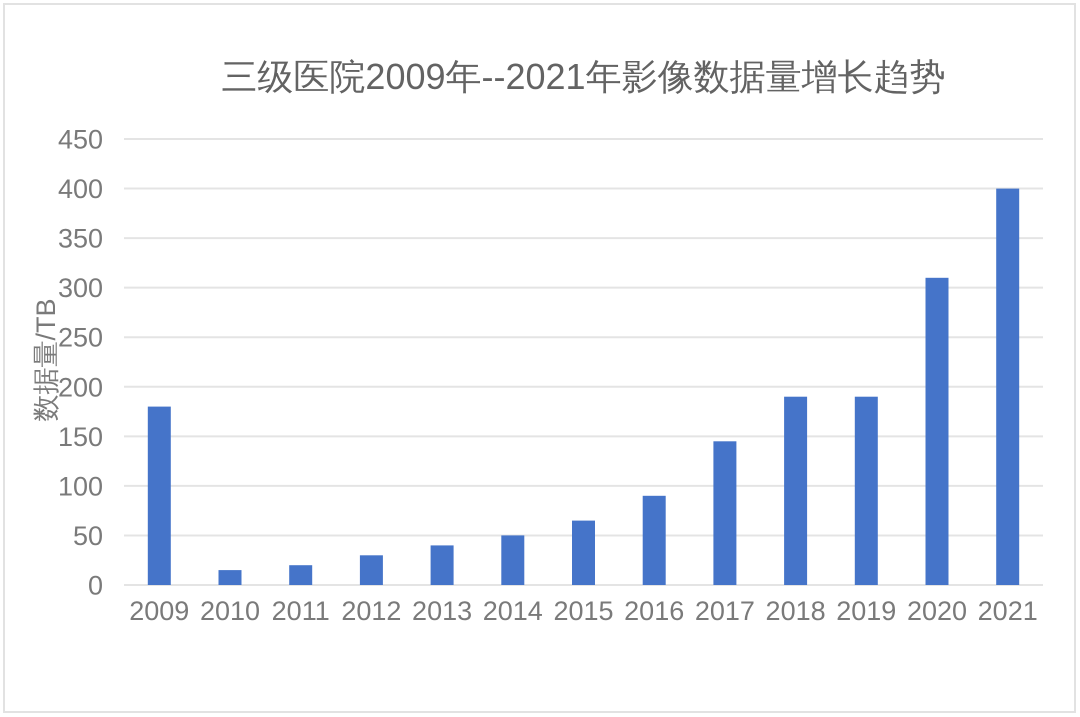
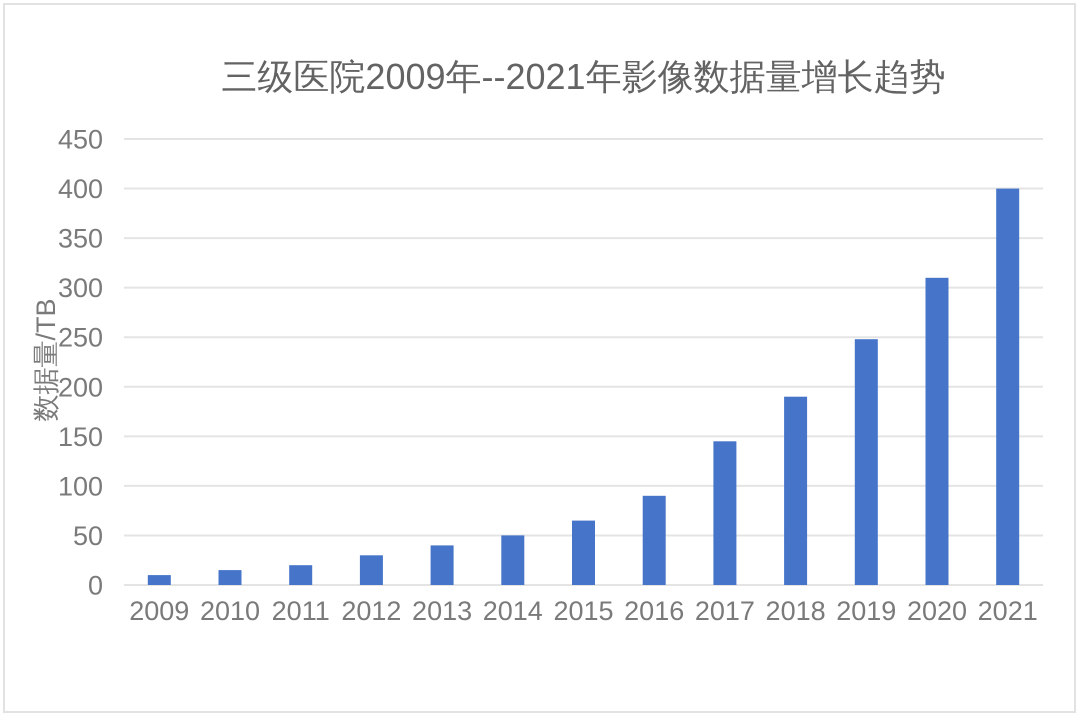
2009: 180 -> 10
2019: 190 -> 250
